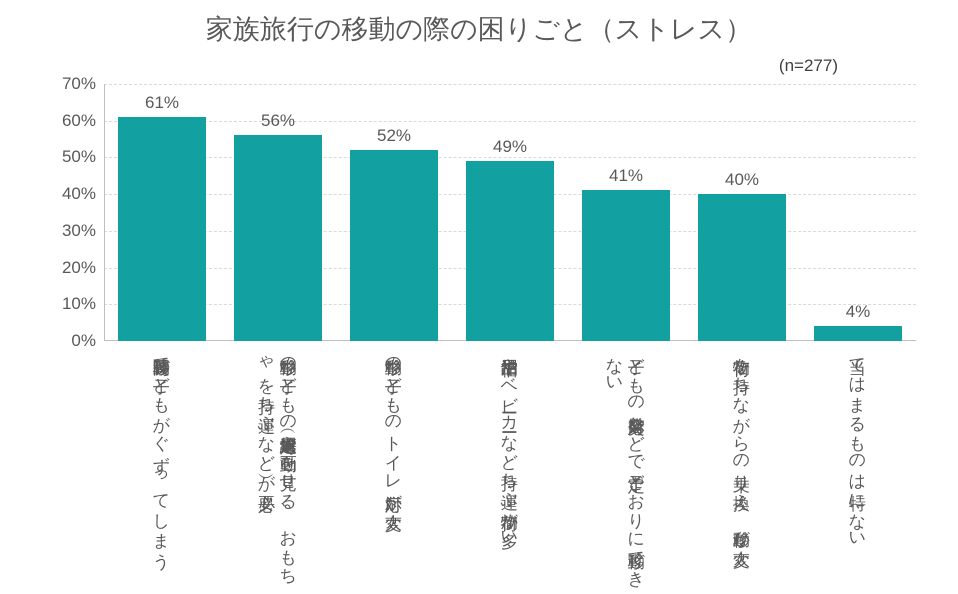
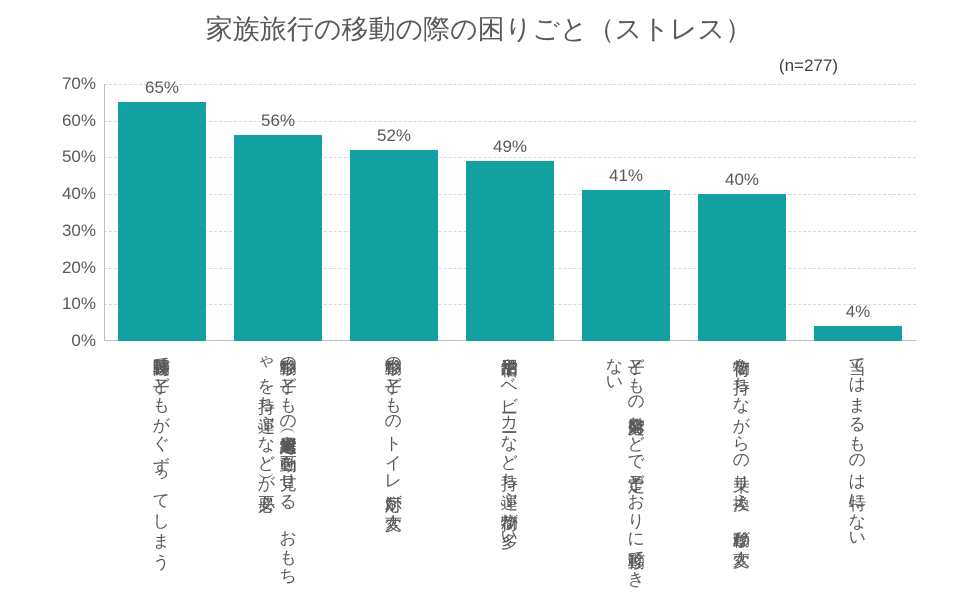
長時間移動で子どもがぐずってしまう: 61% -> 65%
